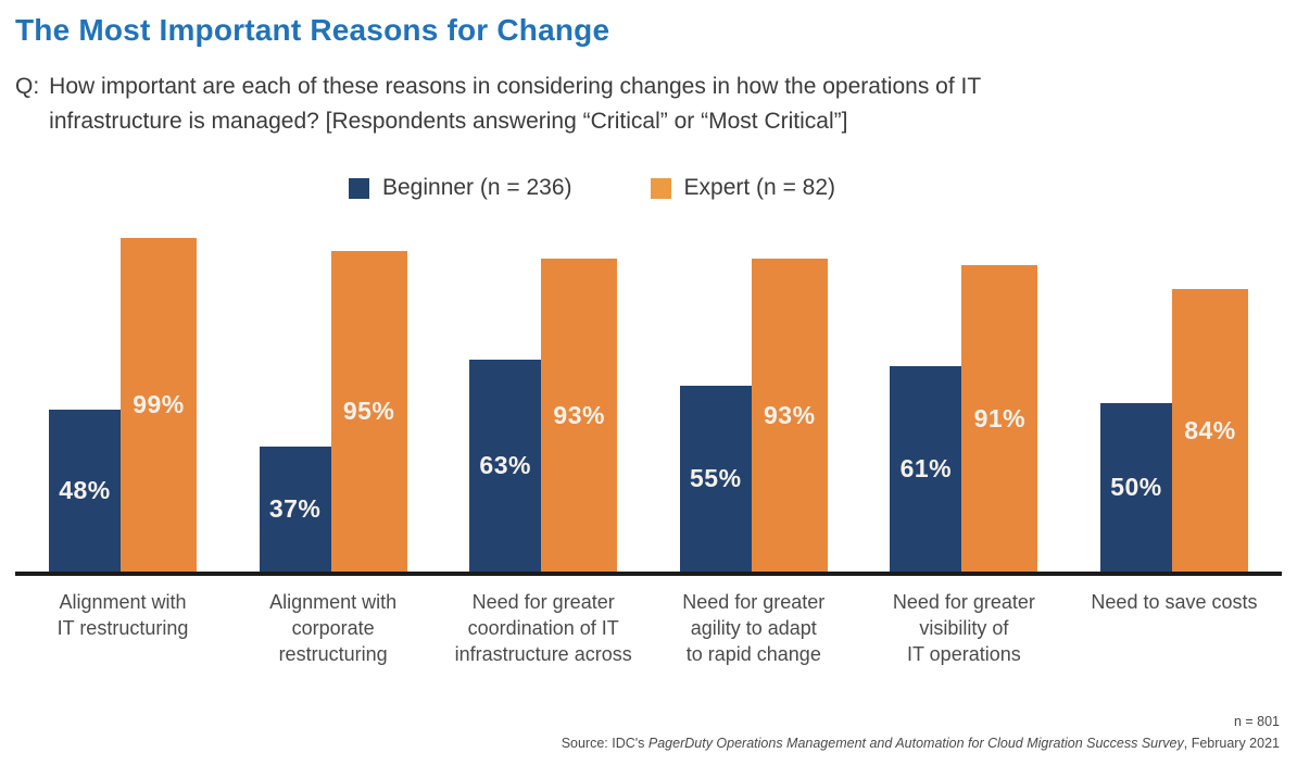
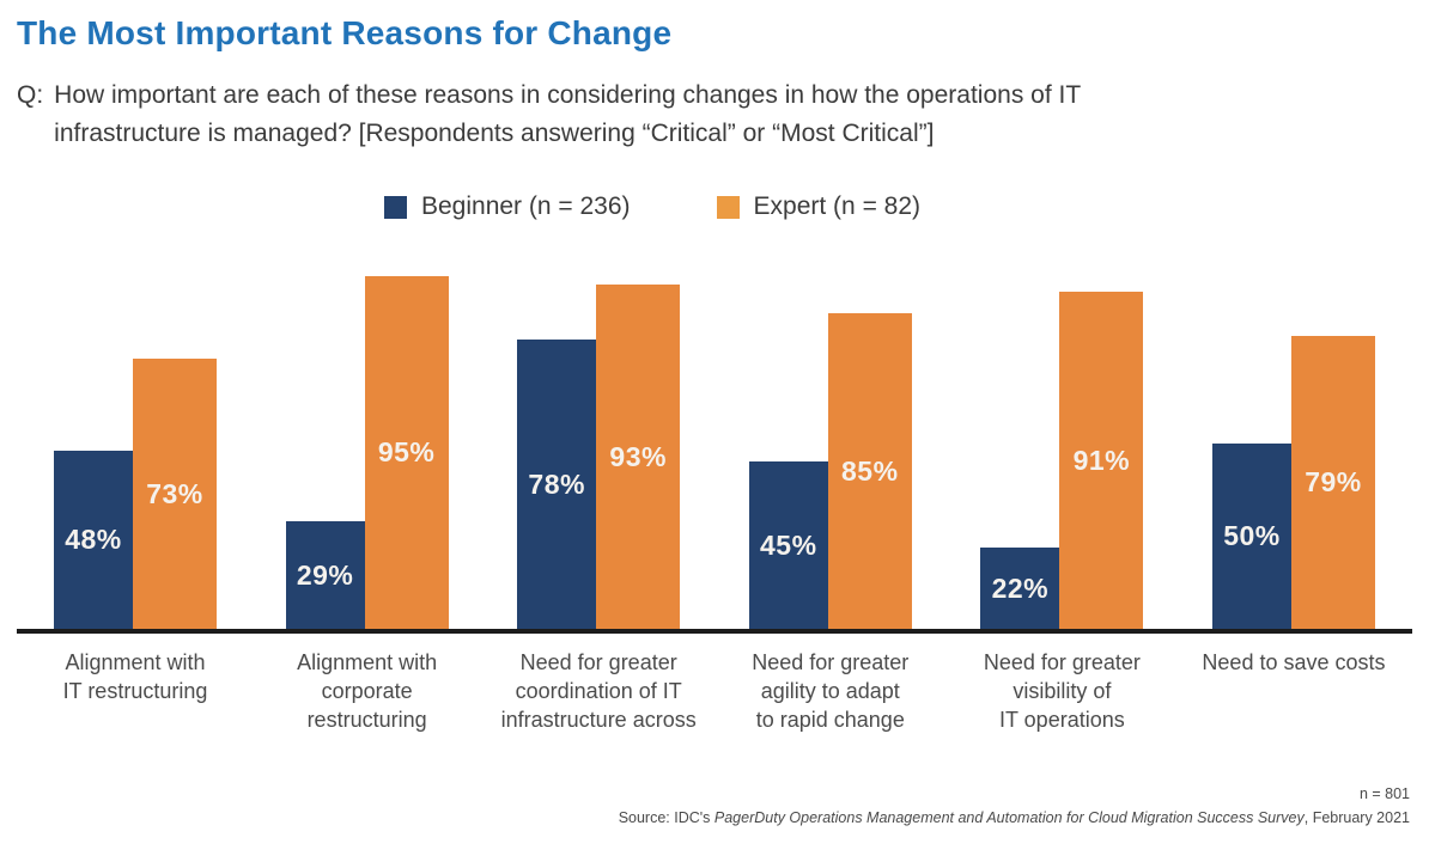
Expert (n = 82)/Alignment with IT restructuring: 99% -> 73%
Beginner (n = 236)/Alignment with corporate restructuring: 37% -> 29%
Beginner (n = 236)/Need for greater coordination of IT infrastructure across: 63% -> 78%
Beginner (n = 236)/Need for greater agility to adapt to rapid change: 55% -> 45%
Expert (n = 82)/Need for greater agility to adapt to rapid change: 93% -> 85%
Beginner (n = 236)/Need for greater visibility of IT operations: 61% -> 22%
Expert (n = 82)/Need to save costs: 84% -> 79%
